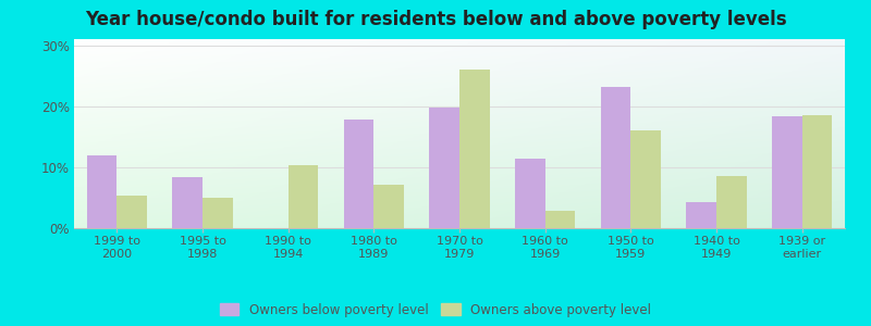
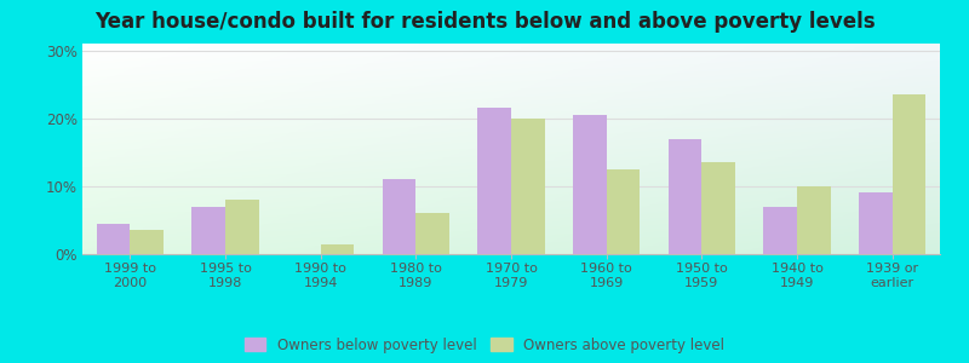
Owners below poverty level/1999 to 2000: 12.0% -> 4.5%
Owners above poverty level/1999 to 2000: 5.4% -> 3.5%
Owners below poverty level/1995 to 1998: 8.4% -> 7.0%
Owners above poverty level/1995 to 1998: 5.0% -> 8.0%
Owners above poverty level/1990 to 1994: 10.4% -> 1.5%
Owners below poverty level/1980 to 1989: 17.8% -> 11.0%
Owners above poverty level/1980 to 1989: 7.2% -> 6.0%
Owners below poverty level/1970 to 1979: 19.8% -> 21.5%
Owners above poverty level/1970 to 1979: 26.0% -> 20.0%
Owners below poverty level/1960 to 1969: 11.4% -> 20.5%
Owners above poverty level/1960 to 1969: 2.8% -> 12.5%
Owners below poverty level/1950 to 1959: 23.2% -> 17.0%
Owners above poverty level/1950 to 1959: 16.0% -> 13.5%
Owners below poverty level/1940 to 1949: 4.2% -> 7.0%
Owners above poverty level/1940 to 1949: 8.6% -> 10.0%
Owners below poverty level/1939 or earlier: 18.4% -> 9.0%
Owners above poverty level/1939 or earlier: 18.6% -> 23.5%
